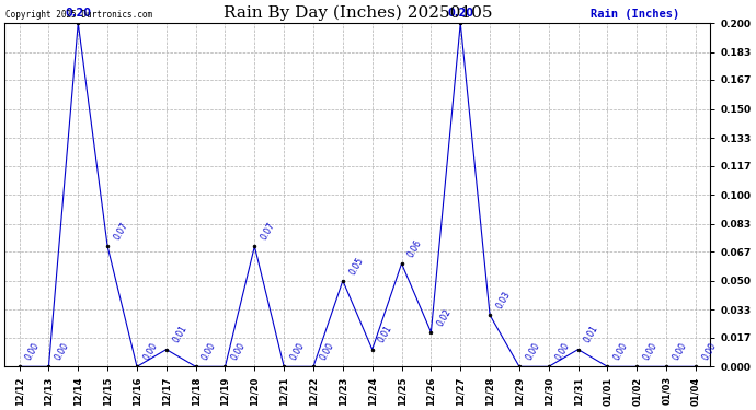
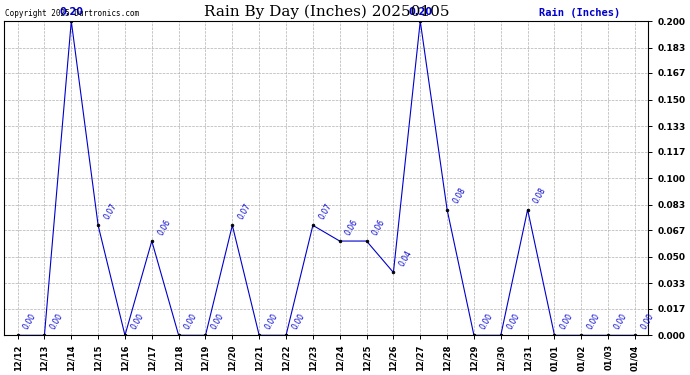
12/17: 0.01 -> 0.06
12/23: 0.05 -> 0.07
12/24: 0.01 -> 0.06
12/26: 0.02 -> 0.04
12/28: 0.03 -> 0.08
12/31: 0.01 -> 0.08
